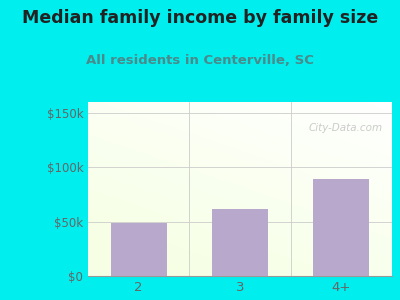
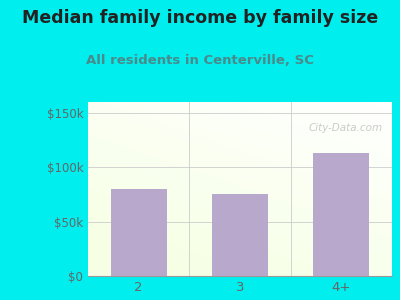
2: $49k -> $80k
3: $62k -> $75k
4+: $89k -> $113k
